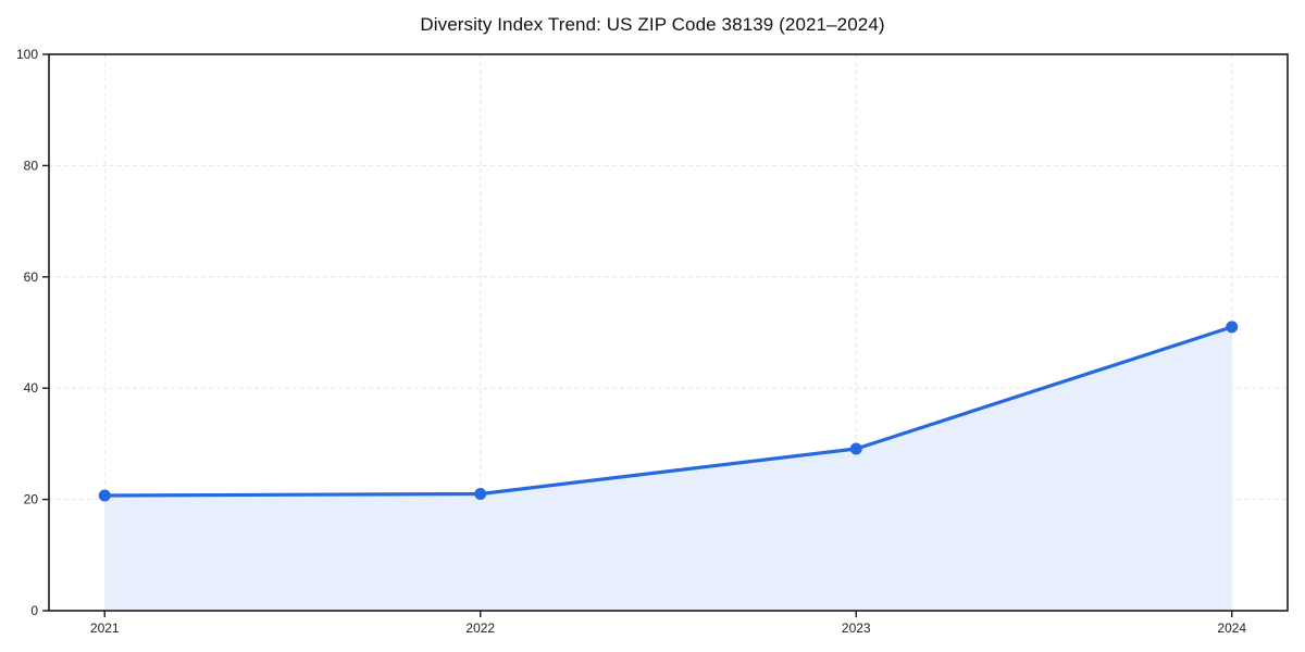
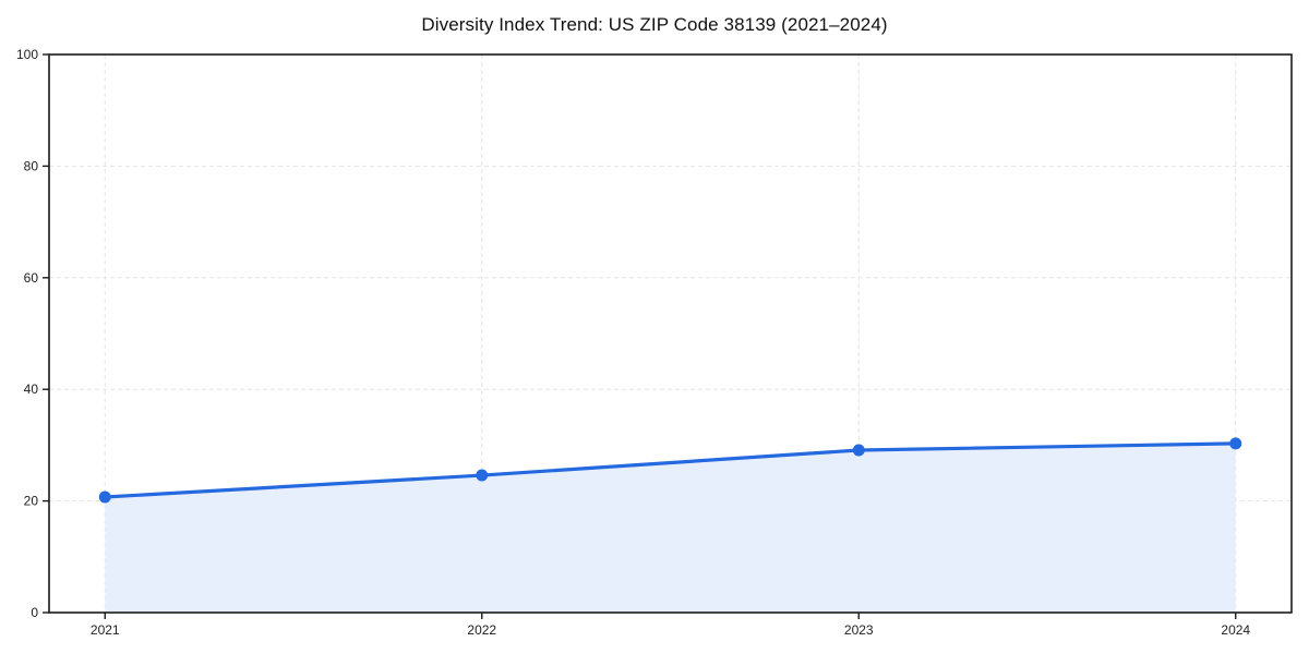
2022: 21 -> 25
2024: 51 -> 30
